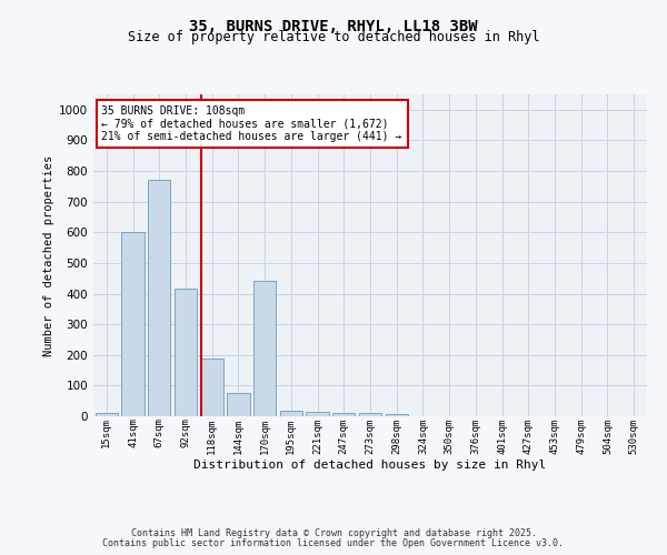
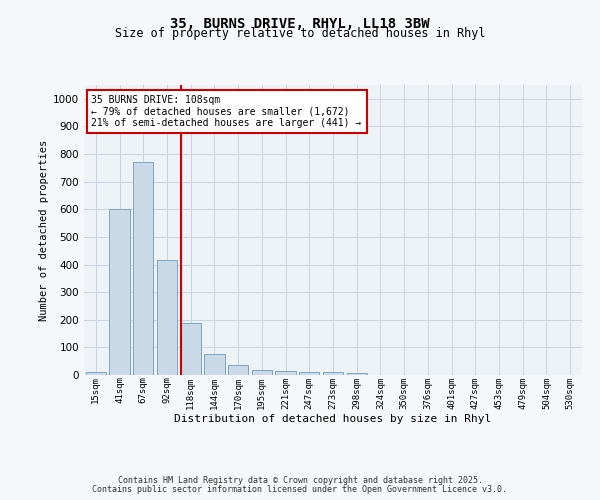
170sqm: 440 -> 37
